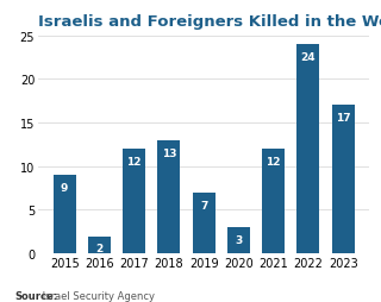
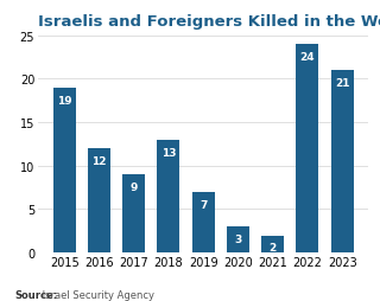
2015: 9 -> 19
2016: 2 -> 12
2017: 12 -> 9
2021: 12 -> 2
2023: 17 -> 21
